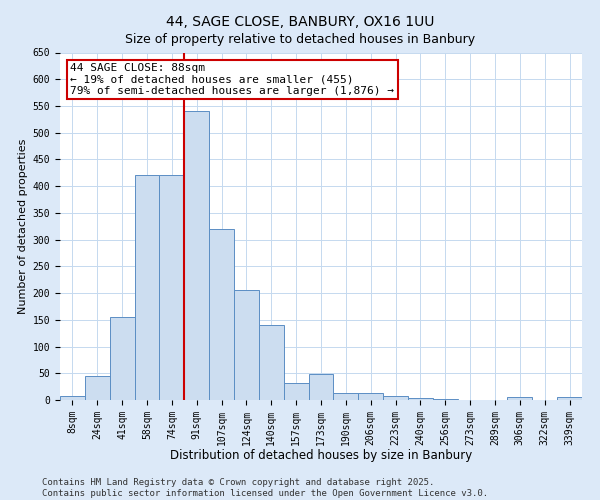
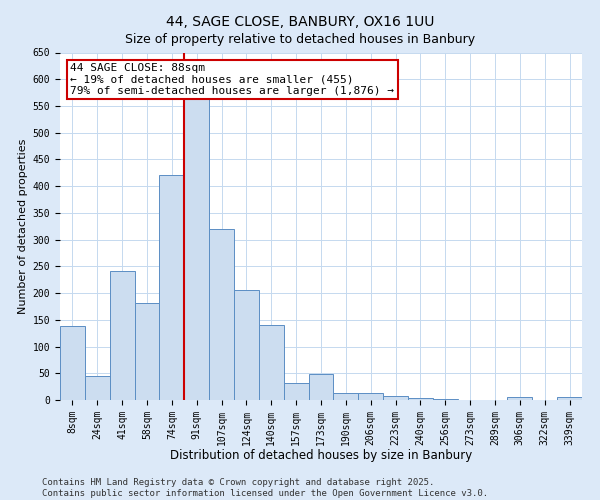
8sqm: 7 -> 138
41sqm: 155 -> 242
58sqm: 420 -> 182
91sqm: 540 -> 566
